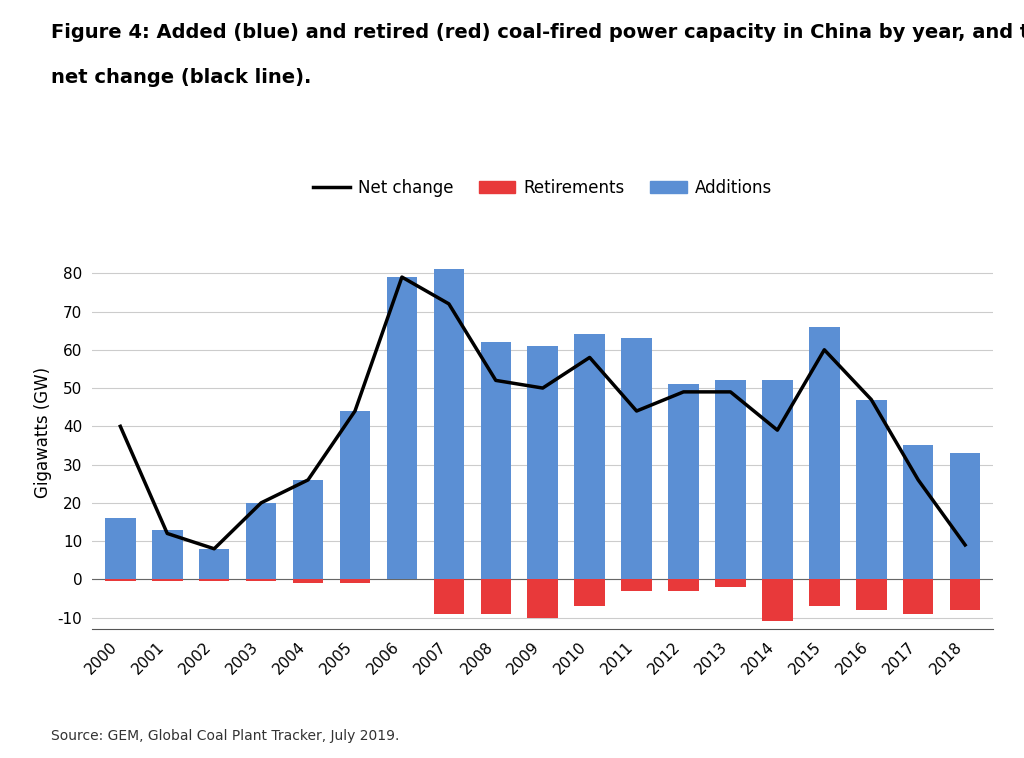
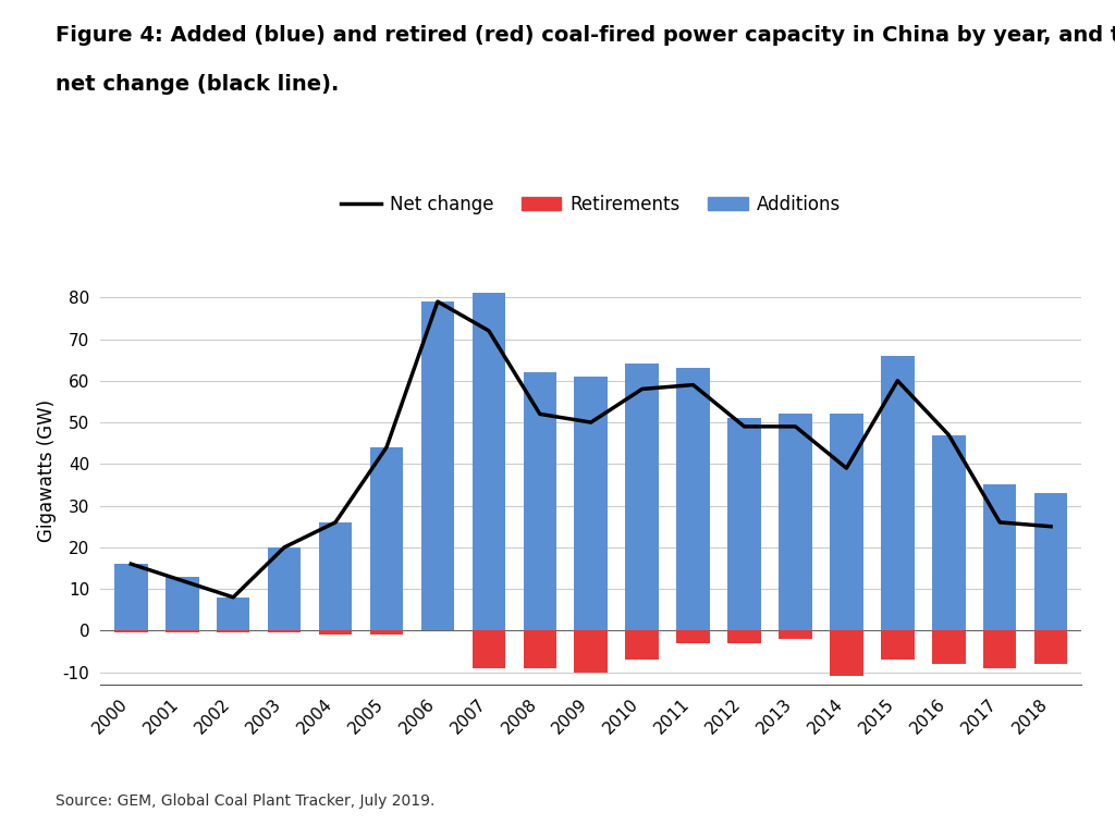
Net change/2000: 40 -> 16
Net change/2011: 44 -> 59
Net change/2018: 9 -> 25
